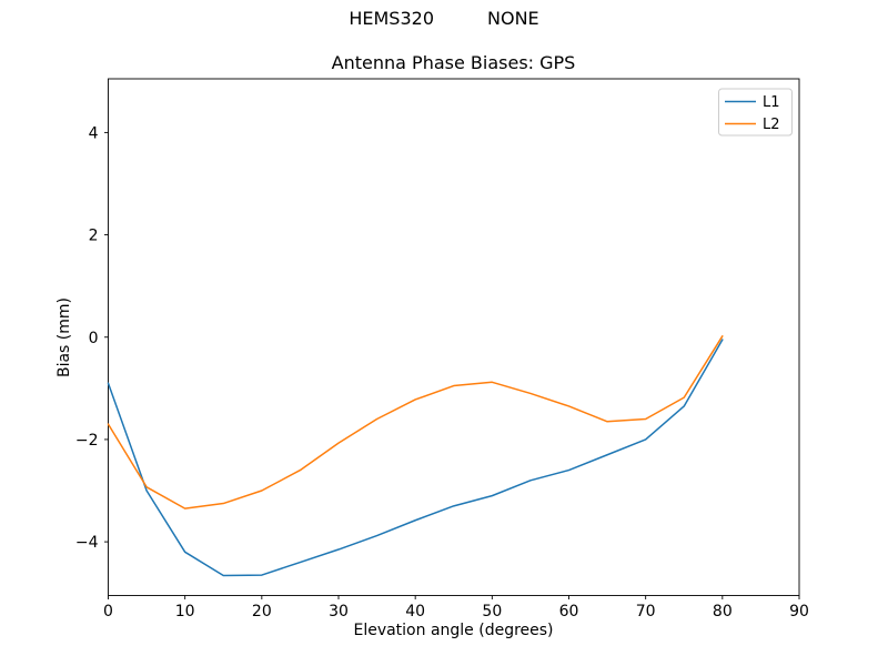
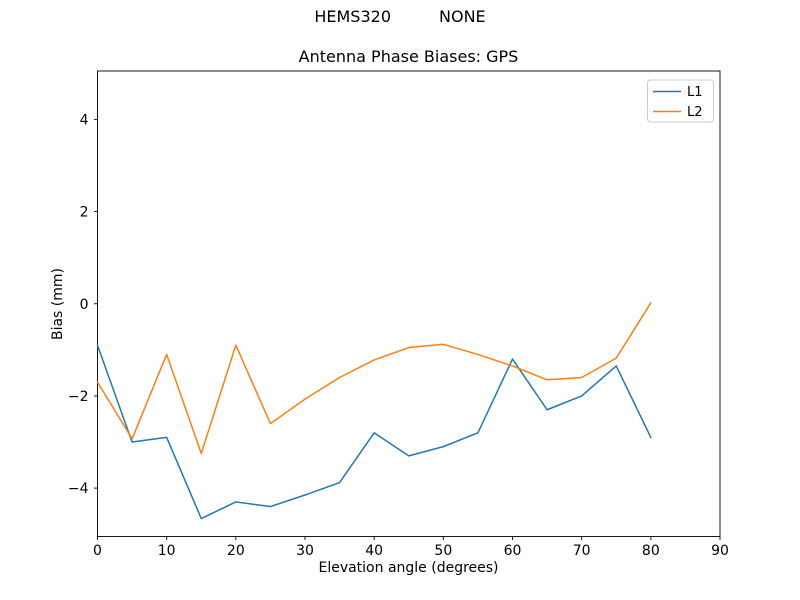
L1/10: -4.2 -> -2.9
L2/10: -3.4 -> -1.1
L1/20: -4.7 -> -4.3
L2/20: -3.0 -> -0.9
L1/40: -3.6 -> -2.8
L1/60: -2.6 -> -1.2
L1/80: -0.1 -> -2.9
